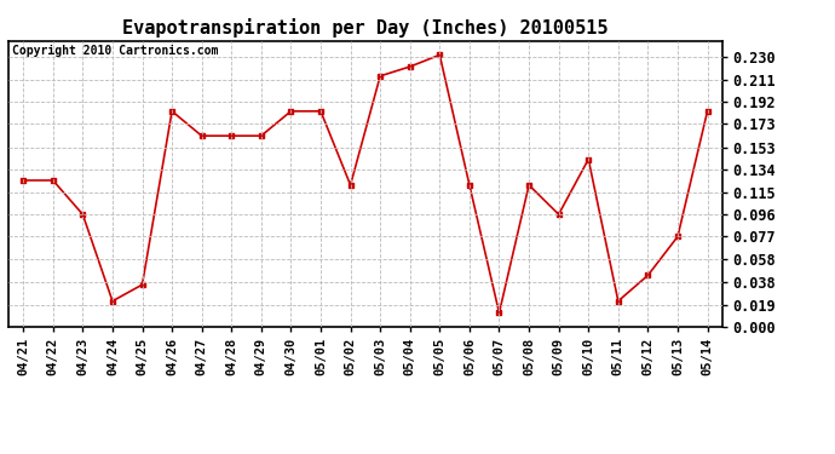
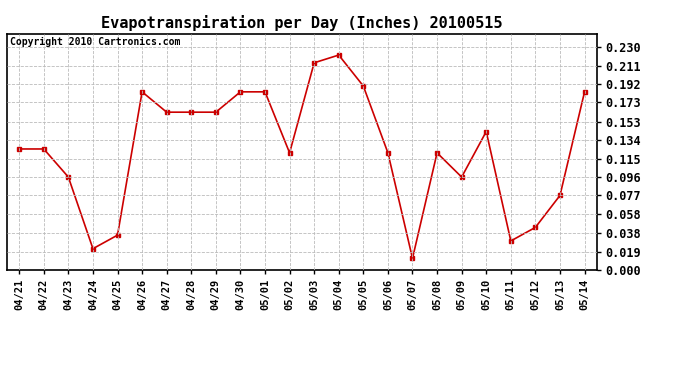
05/05: 0.232 -> 0.190
05/11: 0.022 -> 0.030
